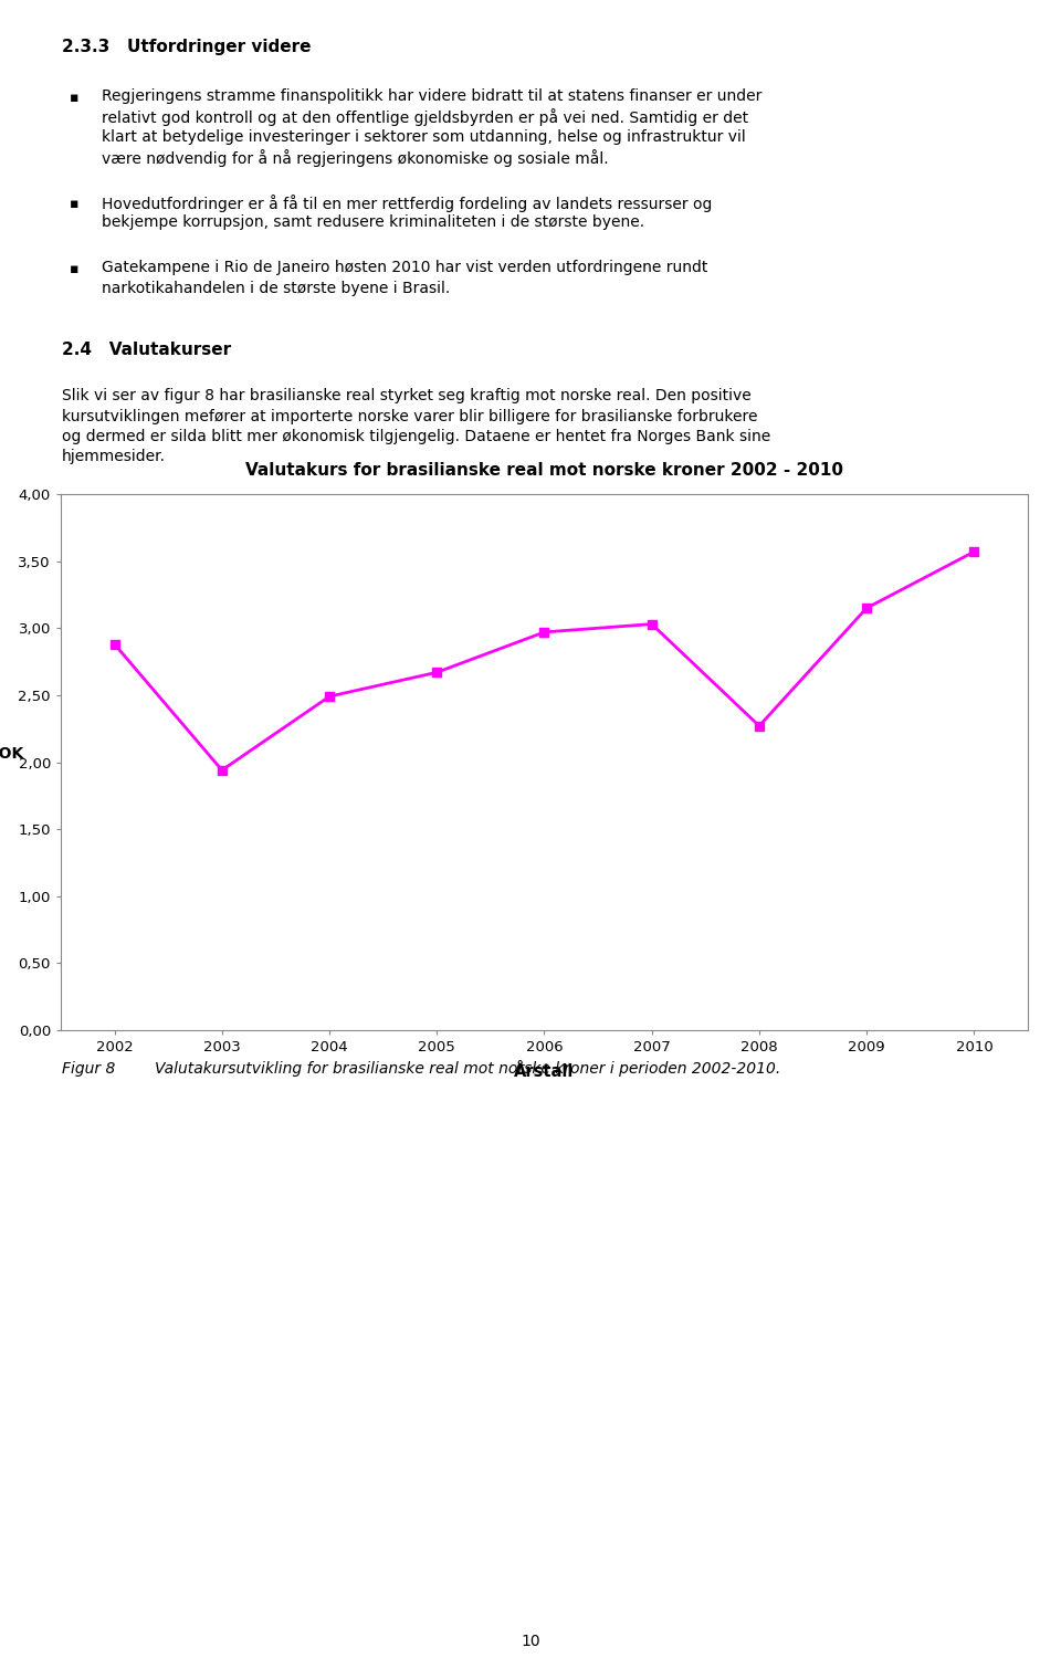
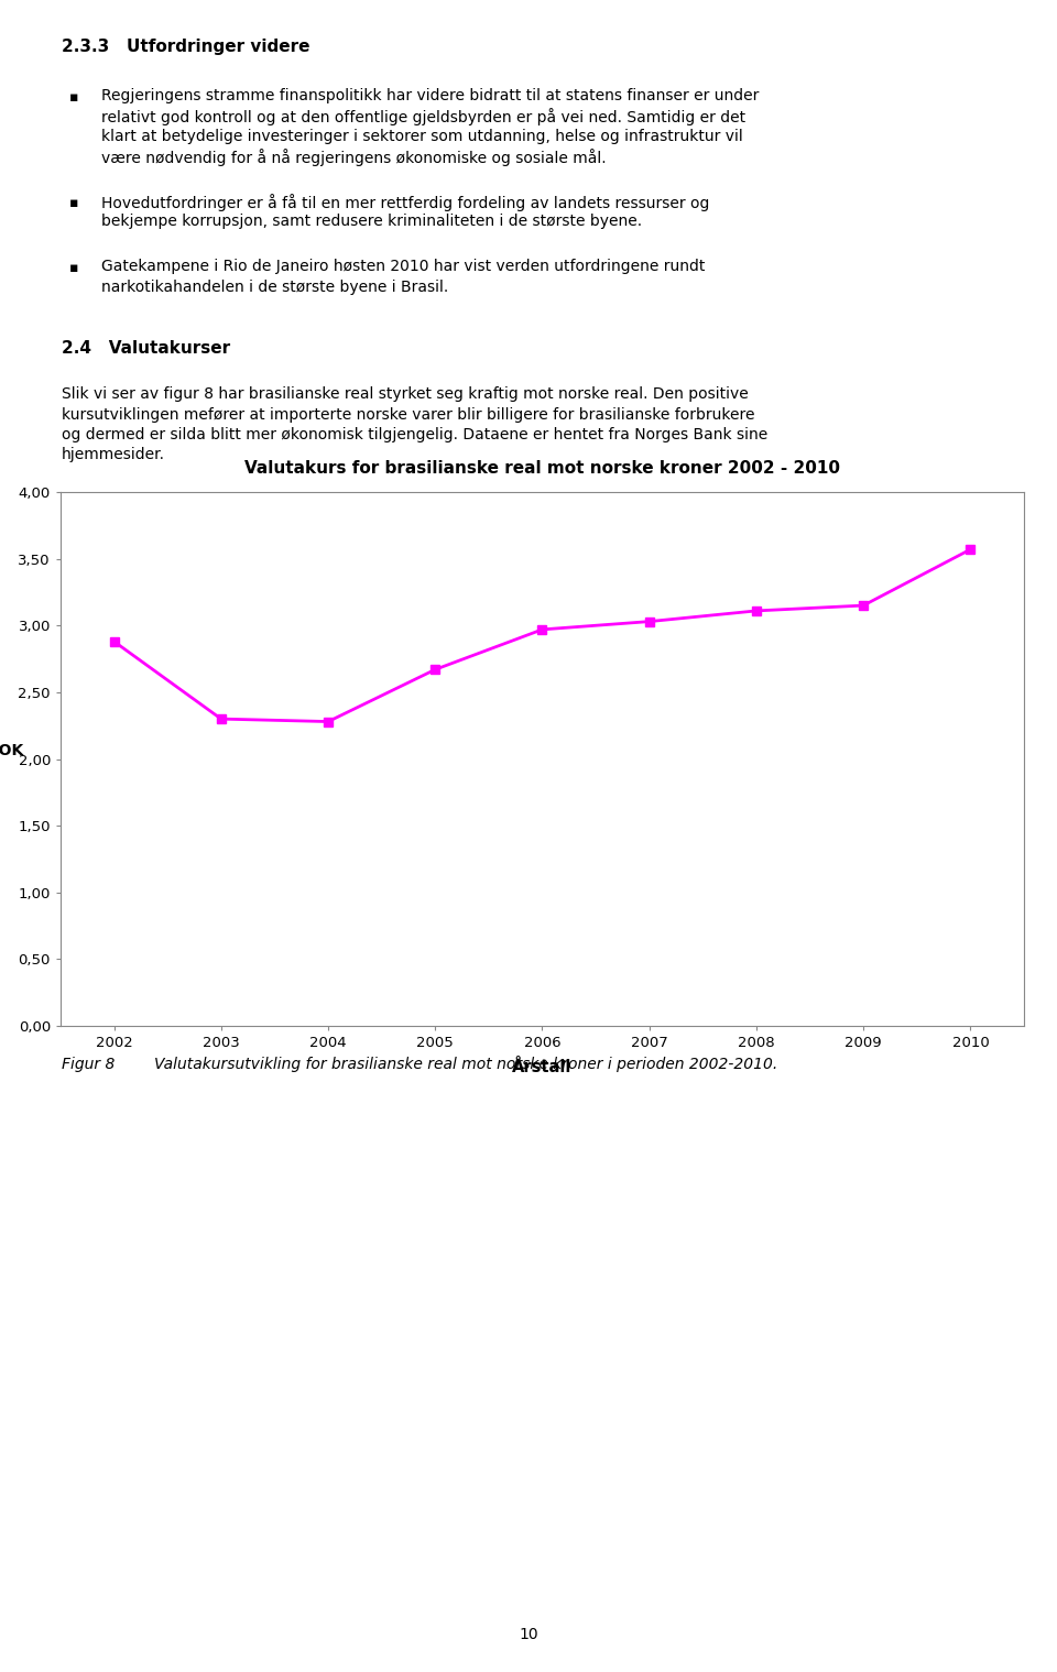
2003: 1,94 -> 2,30
2004: 2,49 -> 2,28
2008: 2,27 -> 3,11
